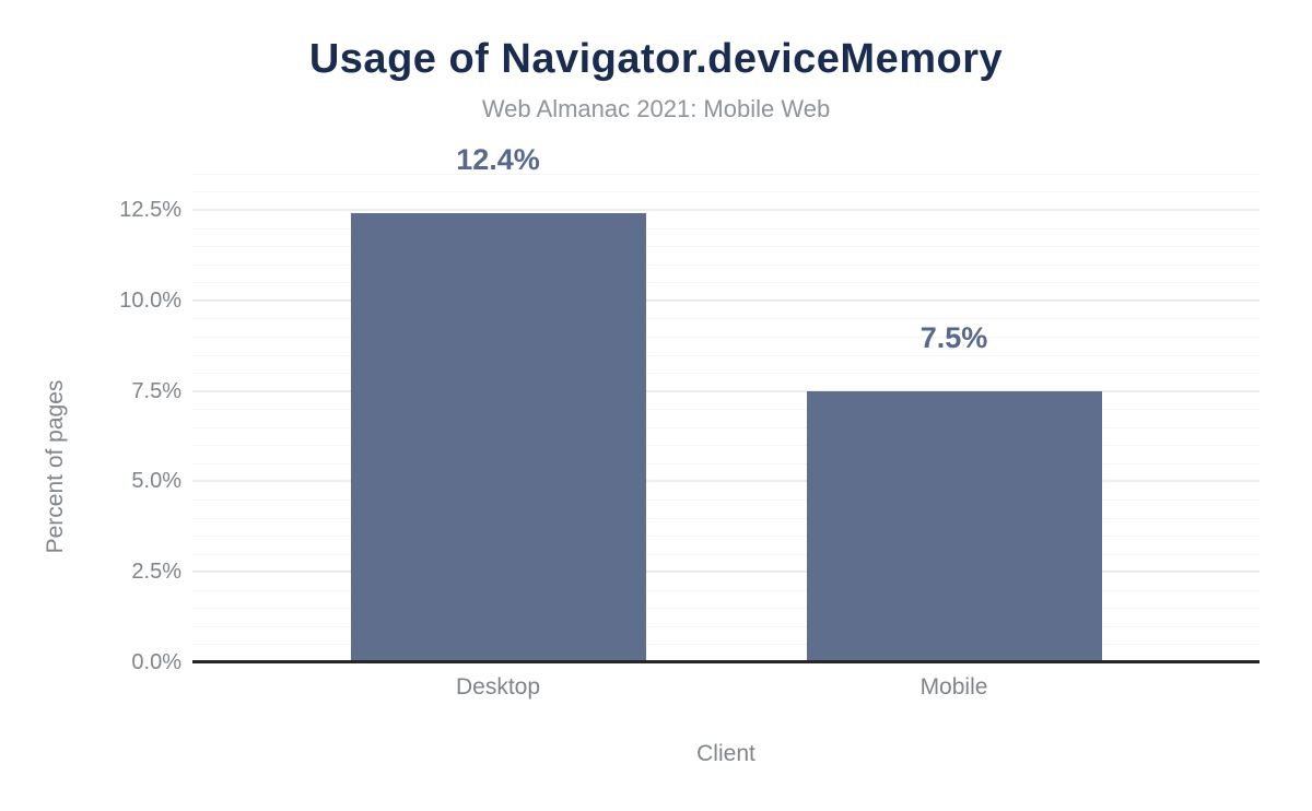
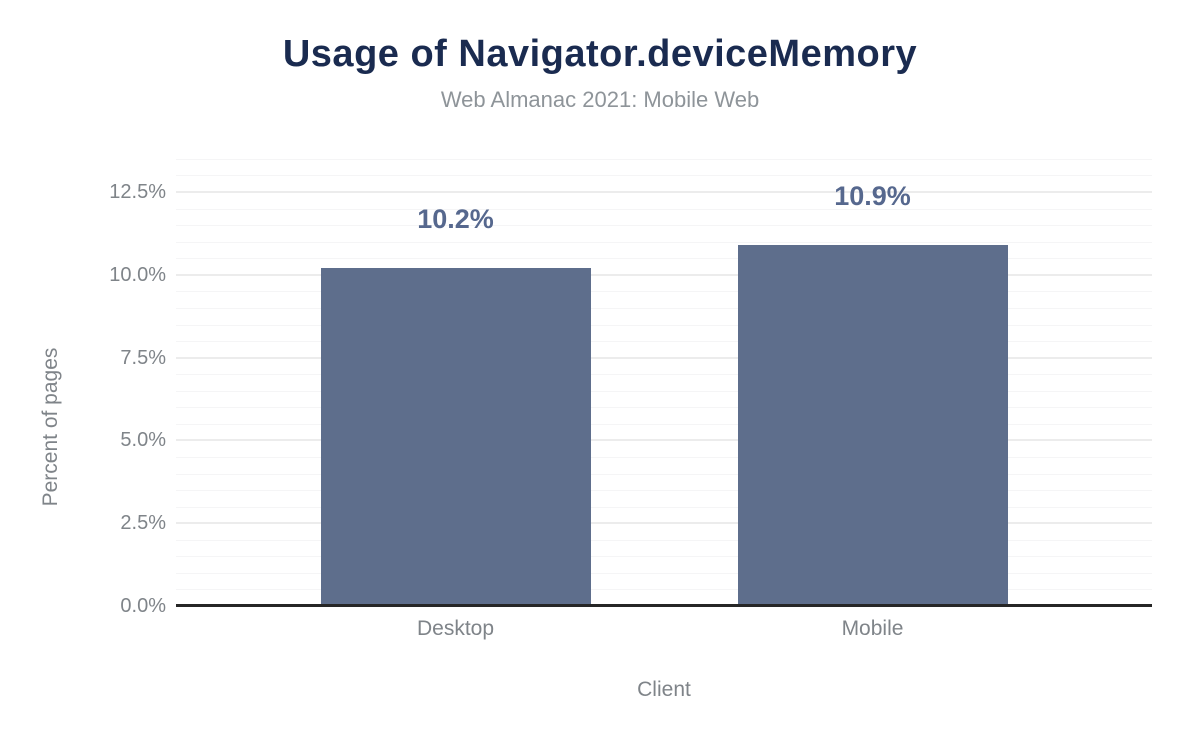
Desktop: 12.4% -> 10.2%
Mobile: 7.5% -> 10.9%
